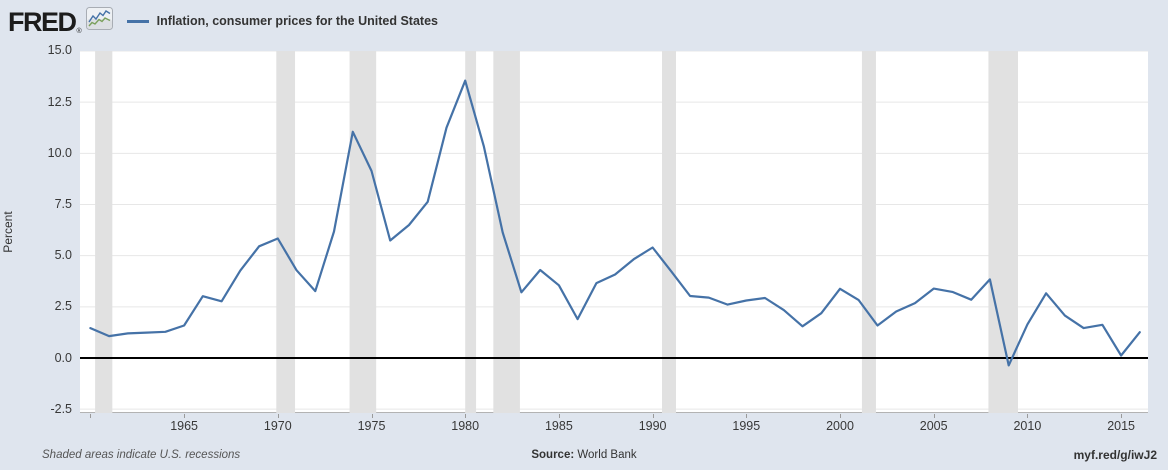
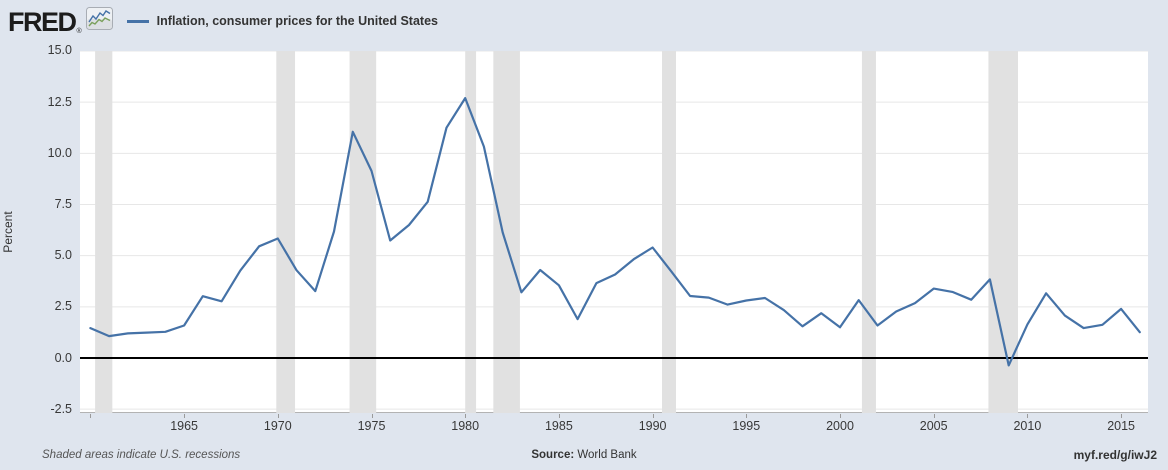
1980: 13.6 -> 12.7
2000: 3.4 -> 1.5
2015: 0.1 -> 2.4
